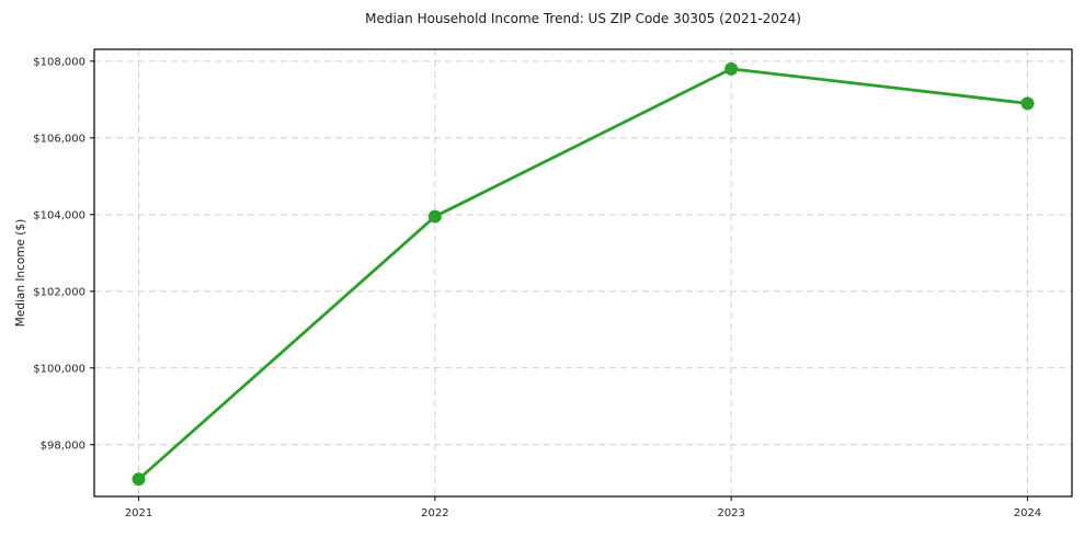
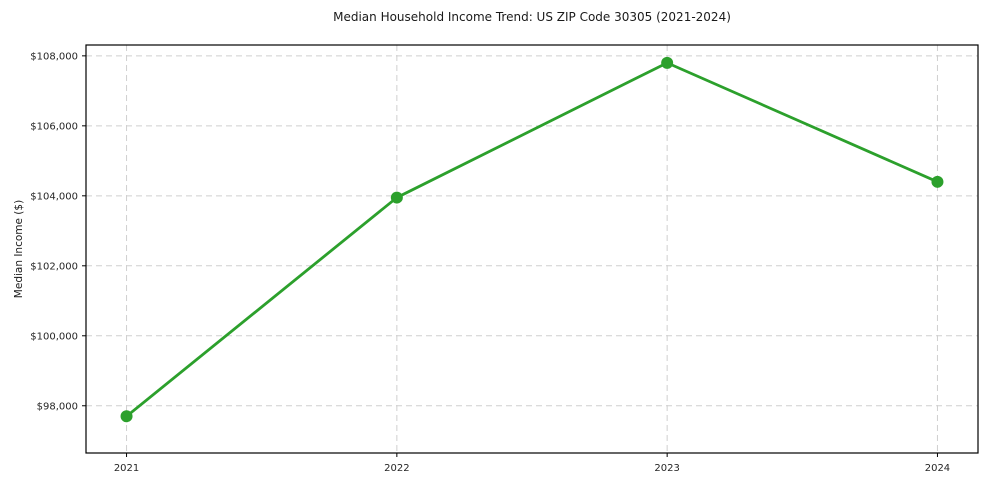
2021: $97100 -> $97700
2024: $106900 -> $104400
